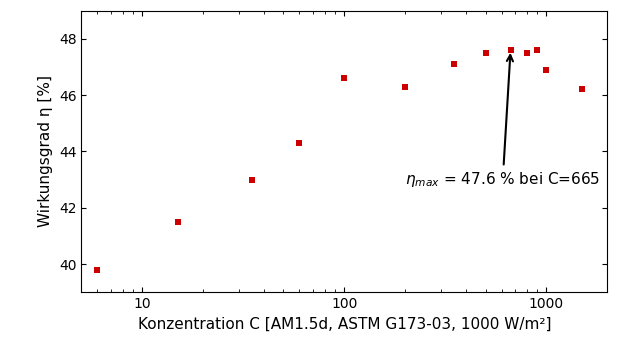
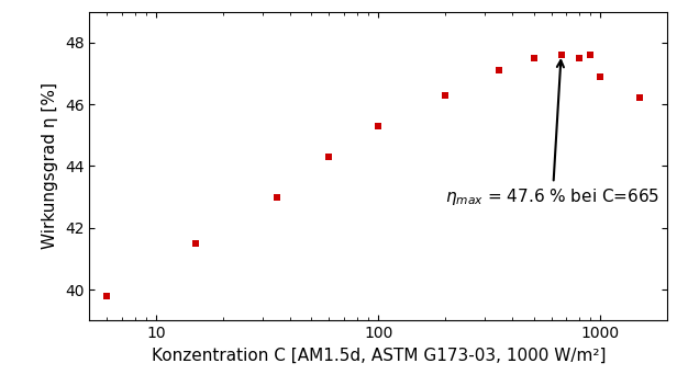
100: 46.6 -> 45.3
